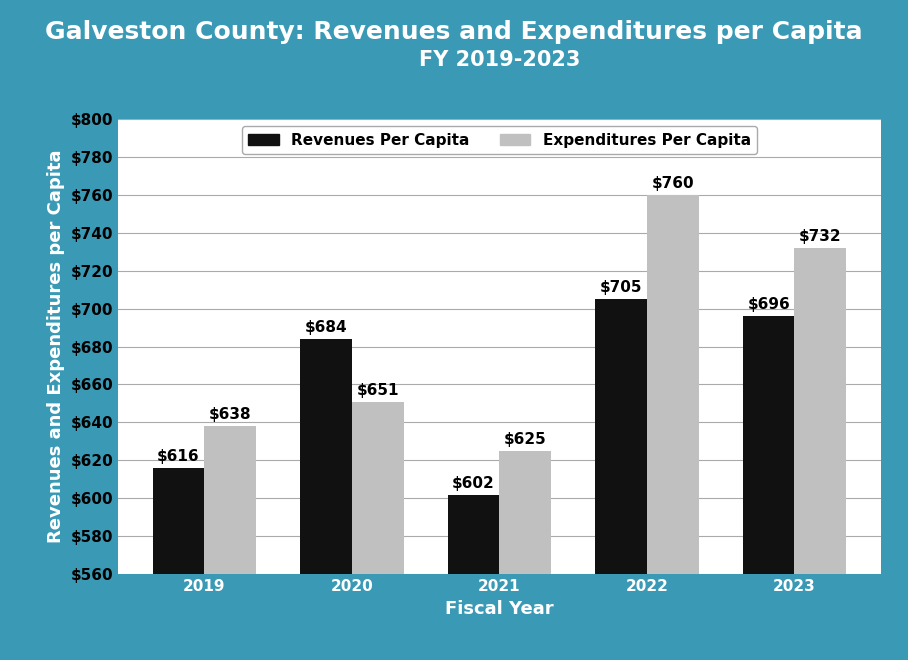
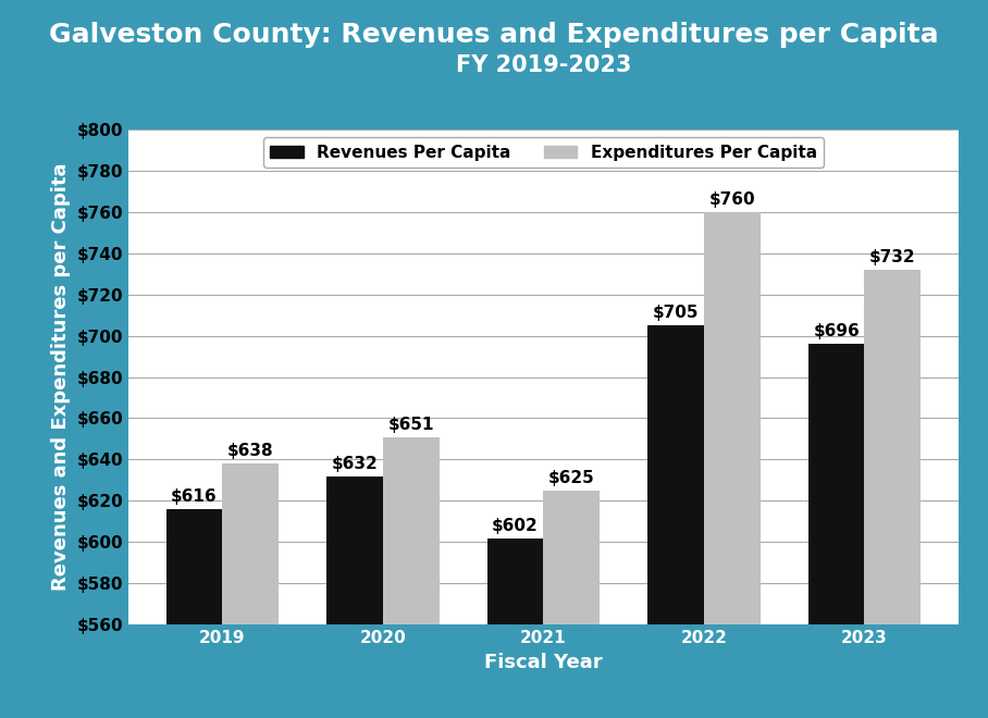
Revenues Per Capita/2020: $684 -> $632
